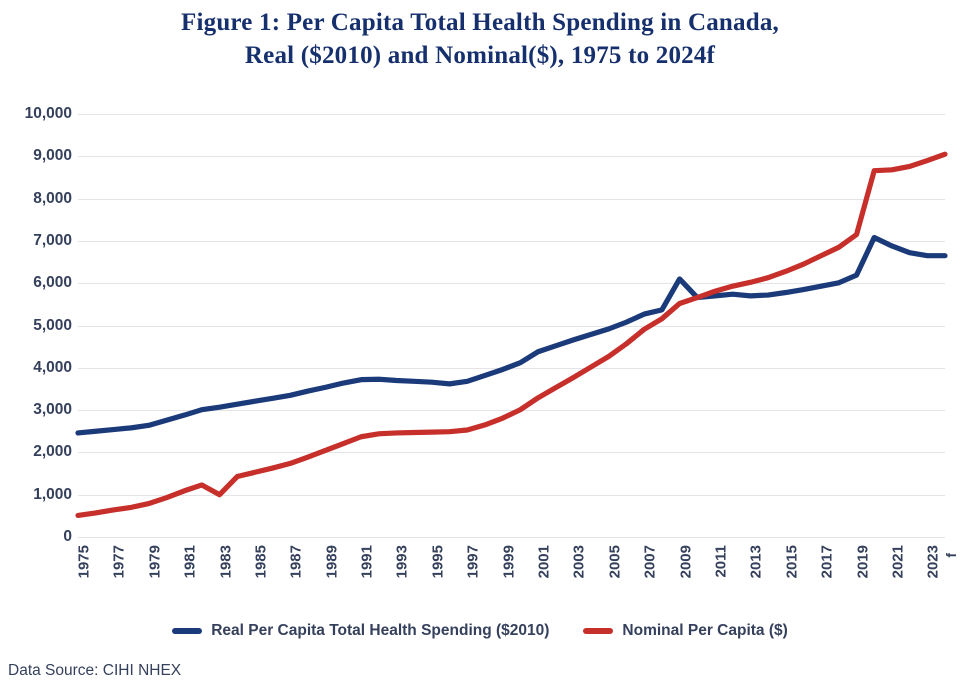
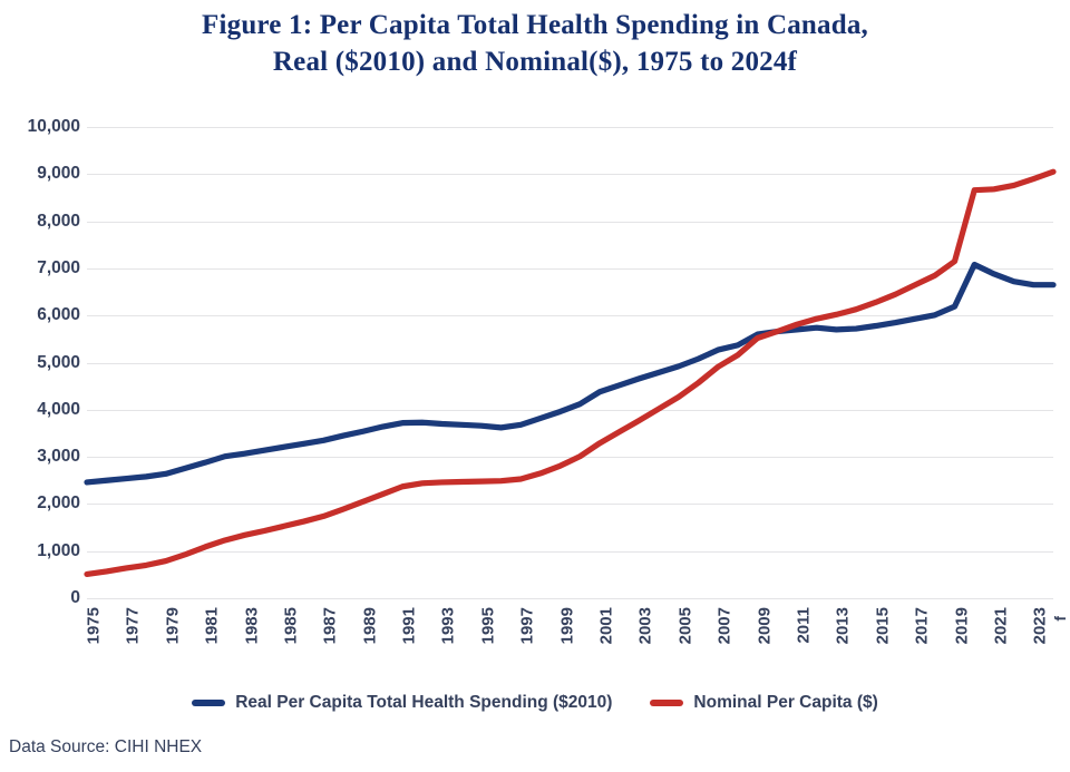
Nominal Per Capita ($)/1983: 1000 -> 1300
Real Per Capita Total Health Spending ($2010)/2009: 6100 -> 5600
